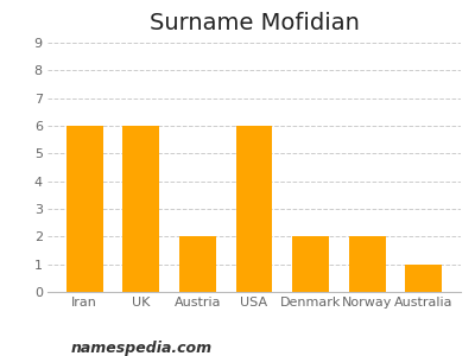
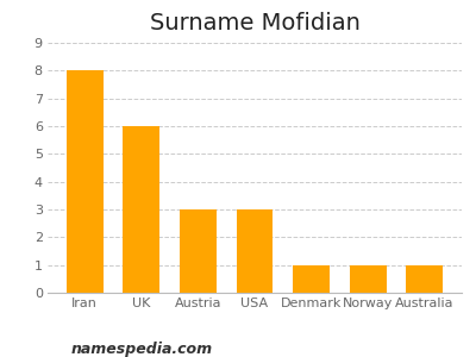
Iran: 6 -> 8
Austria: 2 -> 3
USA: 6 -> 3
Denmark: 2 -> 1
Norway: 2 -> 1
